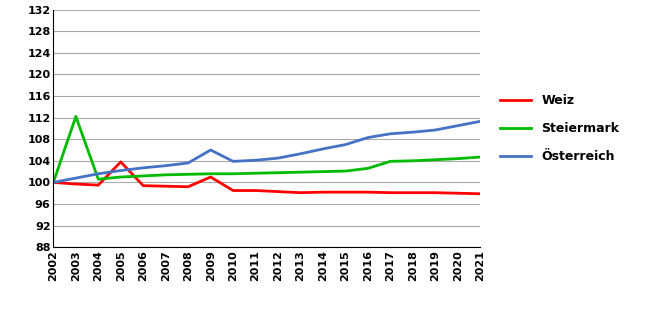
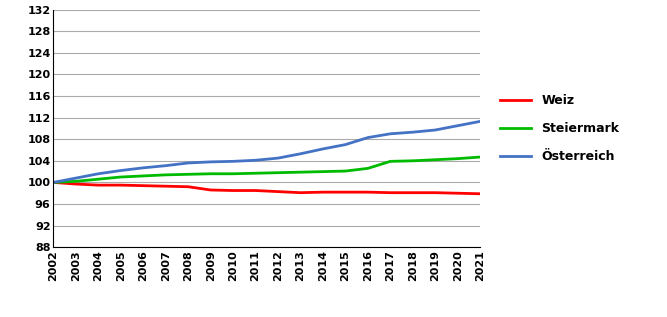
Steiermark/2003: 112.2 -> 100.2
Weiz/2005: 103.8 -> 99.5
Weiz/2009: 101.0 -> 98.6
Österreich/2009: 106.0 -> 103.8
